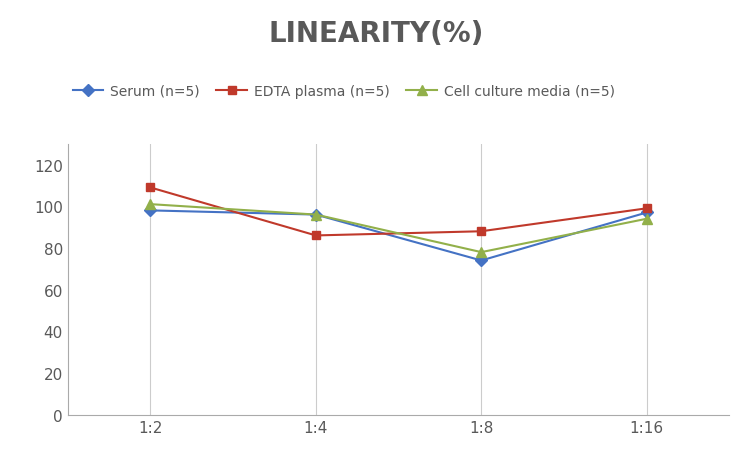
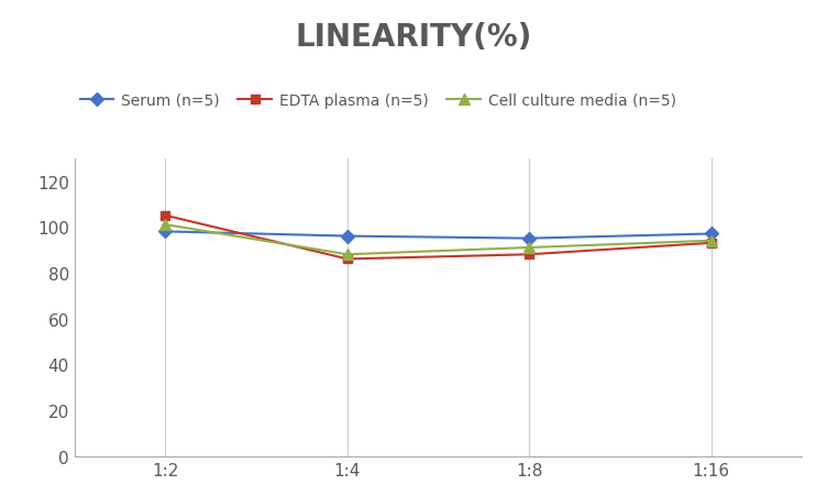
EDTA plasma (n=5)/1:2: 109 -> 105
Cell culture media (n=5)/1:4: 96 -> 88
Serum (n=5)/1:8: 74 -> 95
Cell culture media (n=5)/1:8: 78 -> 91
EDTA plasma (n=5)/1:16: 99 -> 93
